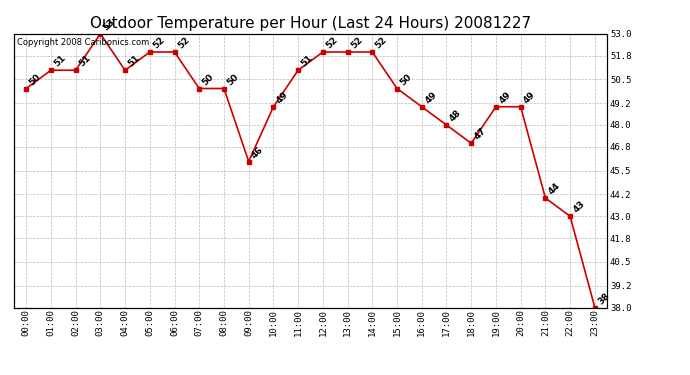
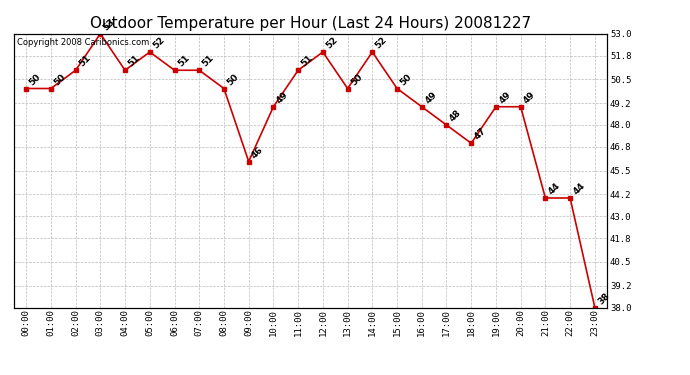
01:00: 51 -> 50
06:00: 52 -> 51
07:00: 50 -> 51
13:00: 52 -> 50
22:00: 43 -> 44
